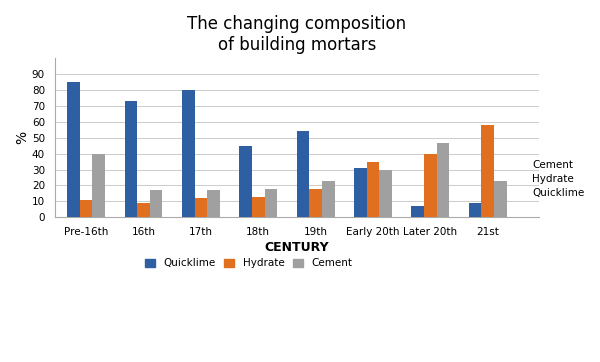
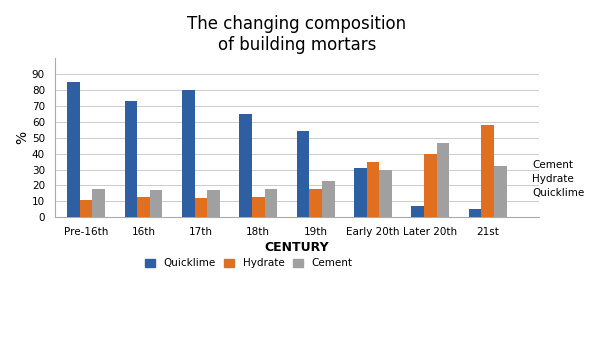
Cement/Pre-16th: 40 -> 18
Hydrate/16th: 9 -> 13
Quicklime/18th: 45 -> 65
Quicklime/21st: 9 -> 5
Cement/21st: 23 -> 32
